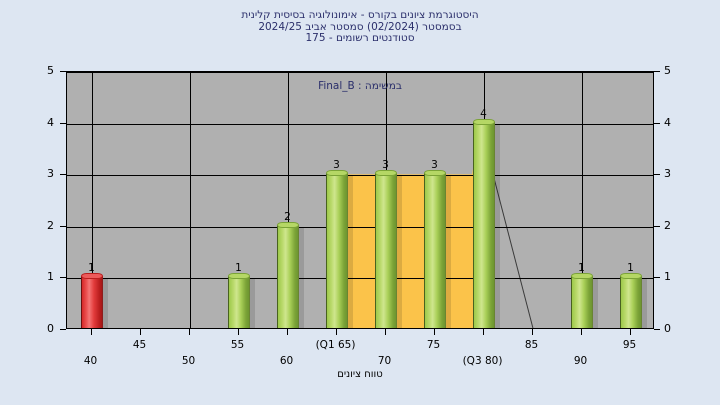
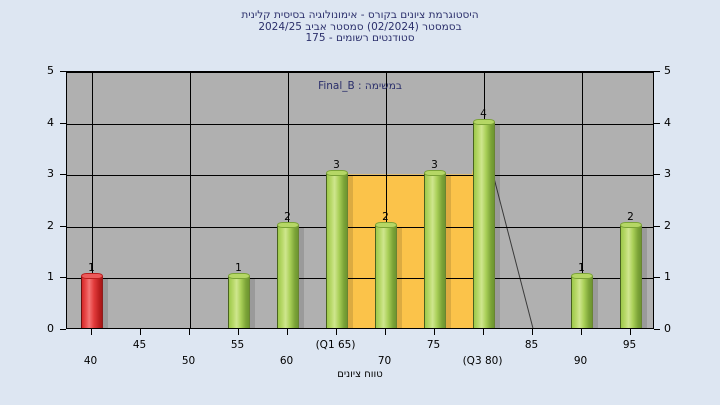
70: 3 -> 2
95: 1 -> 2
